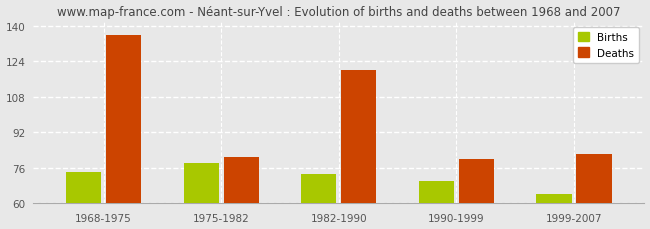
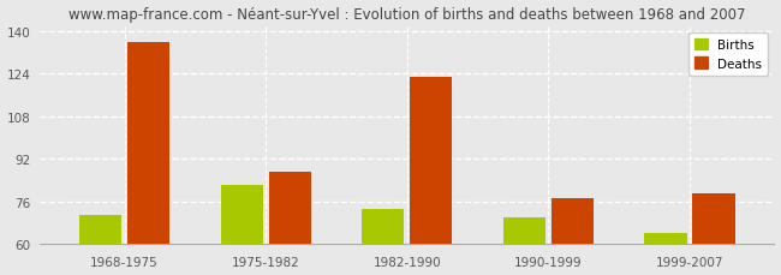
Births/1968-1975: 74 -> 71
Births/1975-1982: 78 -> 82
Deaths/1975-1982: 81 -> 87
Deaths/1982-1990: 120 -> 123
Deaths/1990-1999: 80 -> 77
Deaths/1999-2007: 82 -> 79
